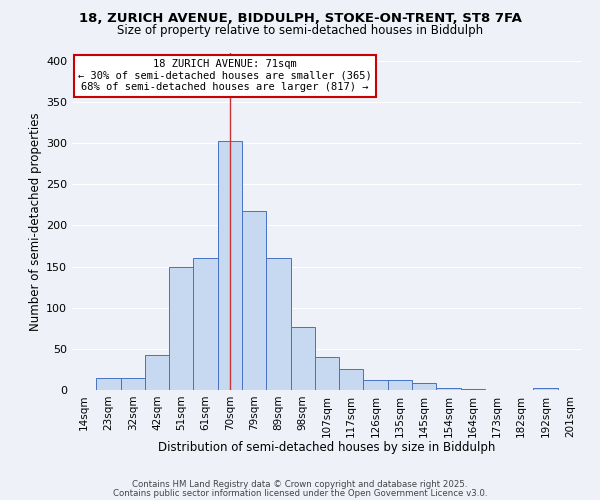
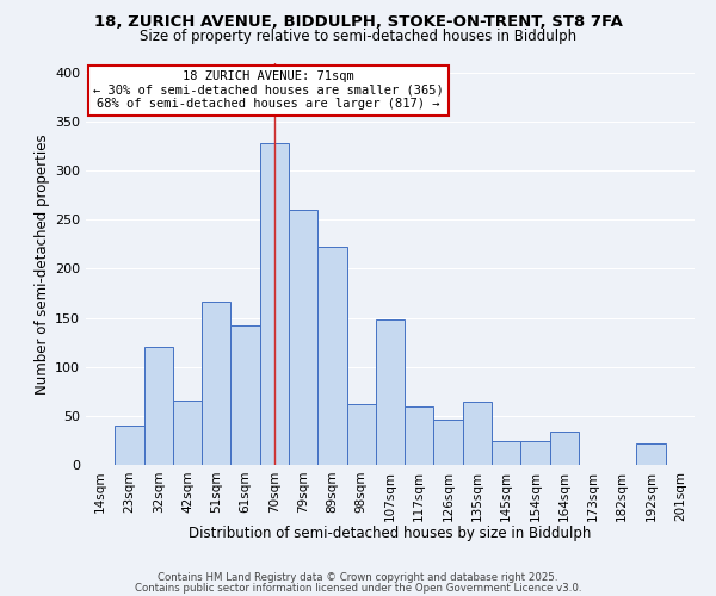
23sqm: 15 -> 40
32sqm: 15 -> 120
42sqm: 43 -> 66
51sqm: 150 -> 166
61sqm: 160 -> 142
70sqm: 303 -> 328
79sqm: 217 -> 260
89sqm: 160 -> 222
98sqm: 77 -> 62
107sqm: 40 -> 148
117sqm: 25 -> 60
126sqm: 12 -> 46
135sqm: 12 -> 64
145sqm: 8 -> 24
154sqm: 2 -> 24
164sqm: 1 -> 34
192sqm: 3 -> 22
